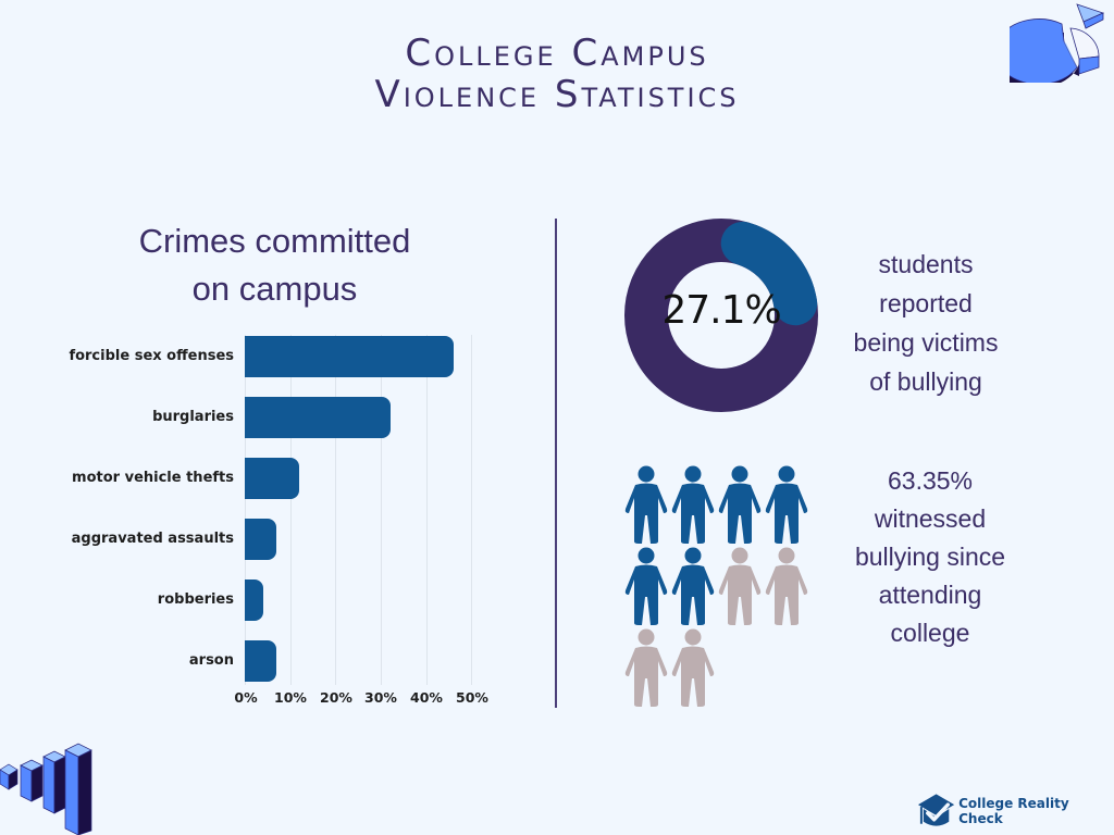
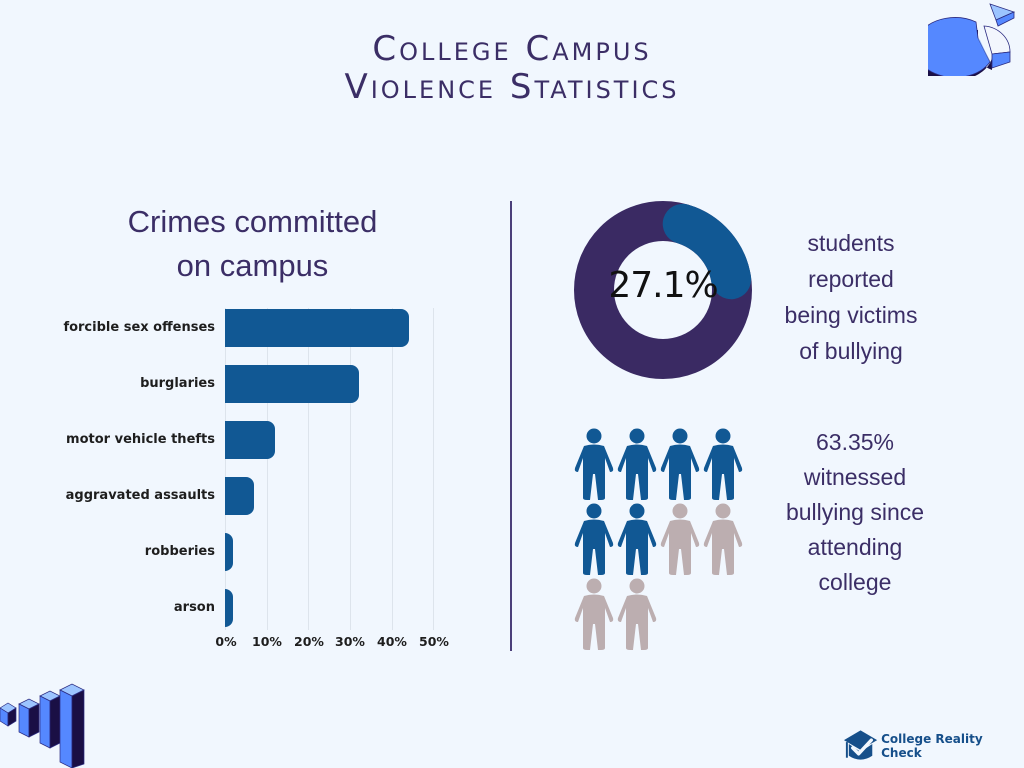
forcible sex offenses: 46% -> 44%
robberies: 4% -> 2%
arson: 7% -> 2%
